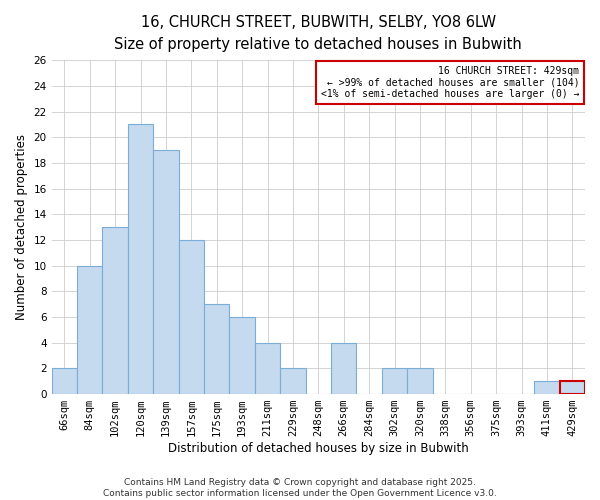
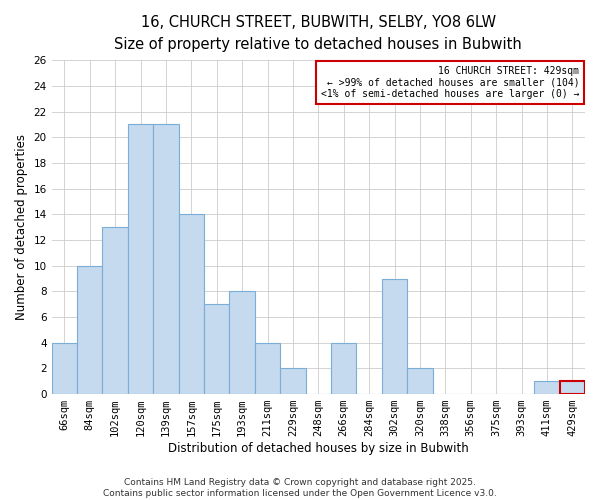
66sqm: 2 -> 4
139sqm: 19 -> 21
157sqm: 12 -> 14
193sqm: 6 -> 8
302sqm: 2 -> 9
